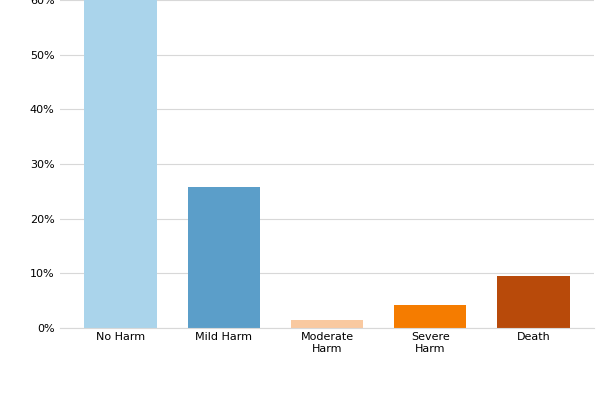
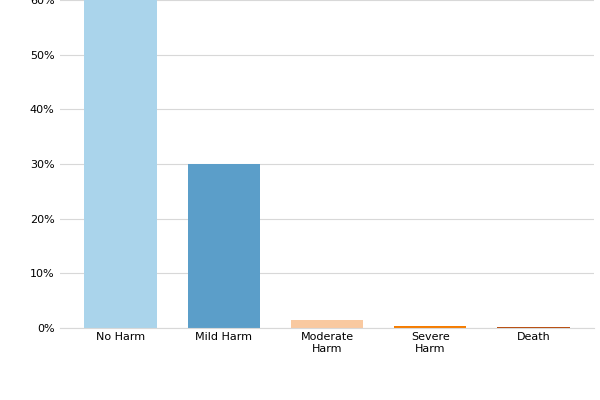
Mild Harm: 25.8% -> 30.0%
Severe Harm: 4.2% -> 0.4%
Death: 9.6% -> 0.1%
